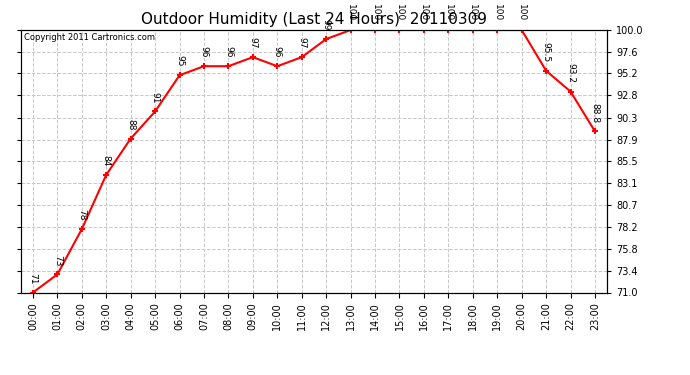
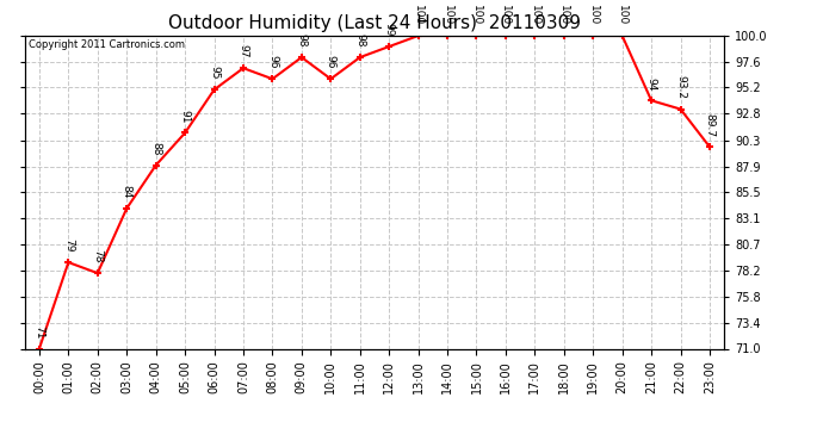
01:00: 73 -> 79
07:00: 96 -> 97
09:00: 97 -> 98
11:00: 97 -> 98
21:00: 95.5 -> 94
23:00: 88.8 -> 89.7
